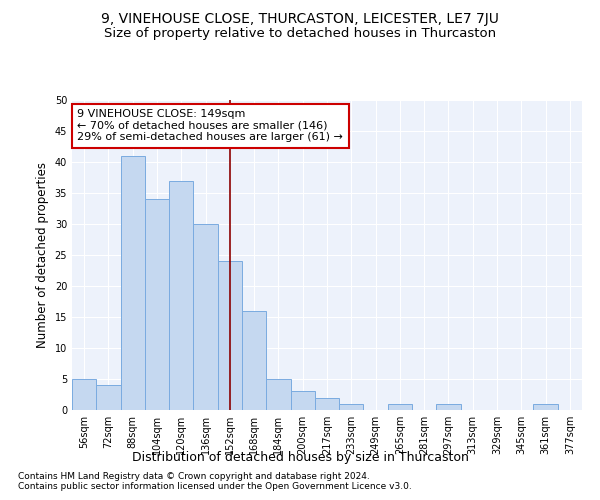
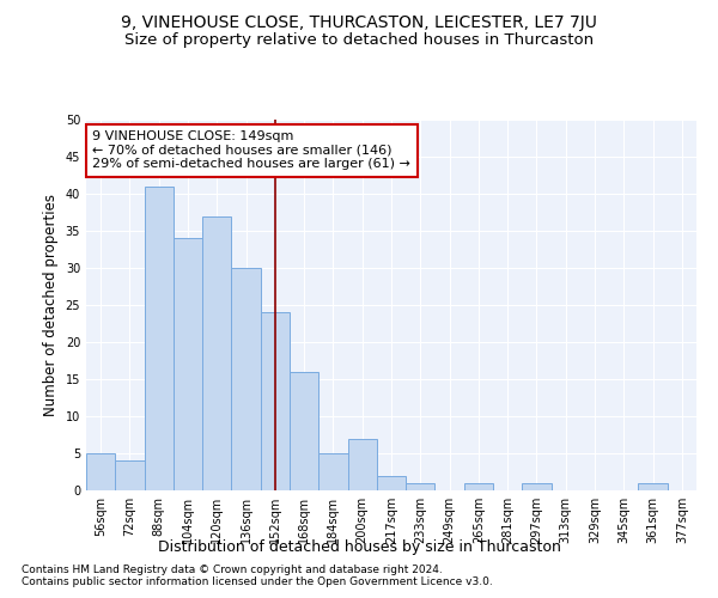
200sqm: 3 -> 7
